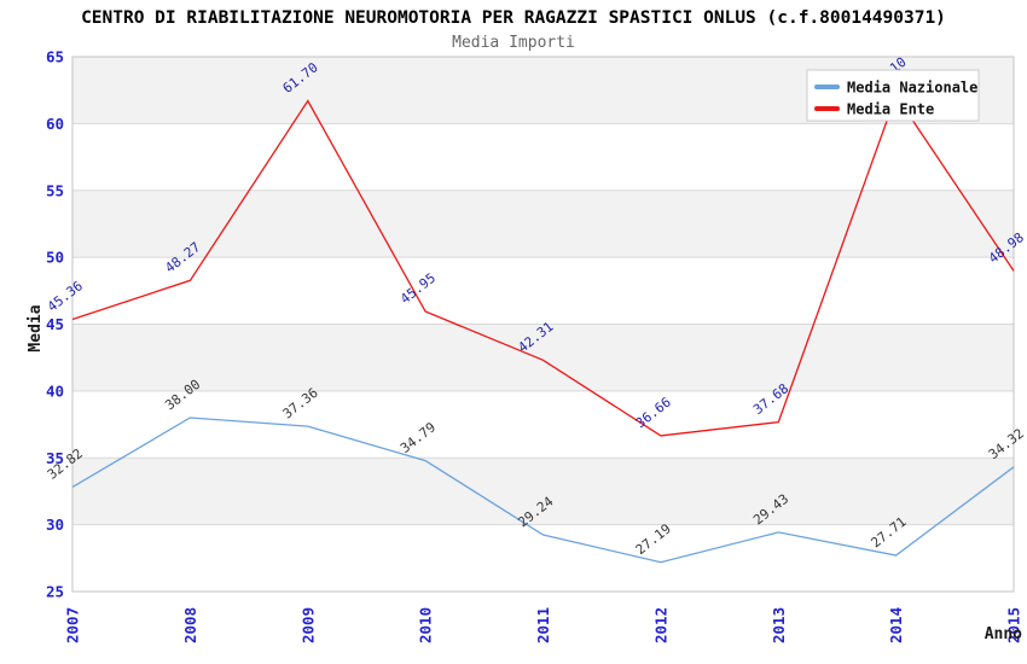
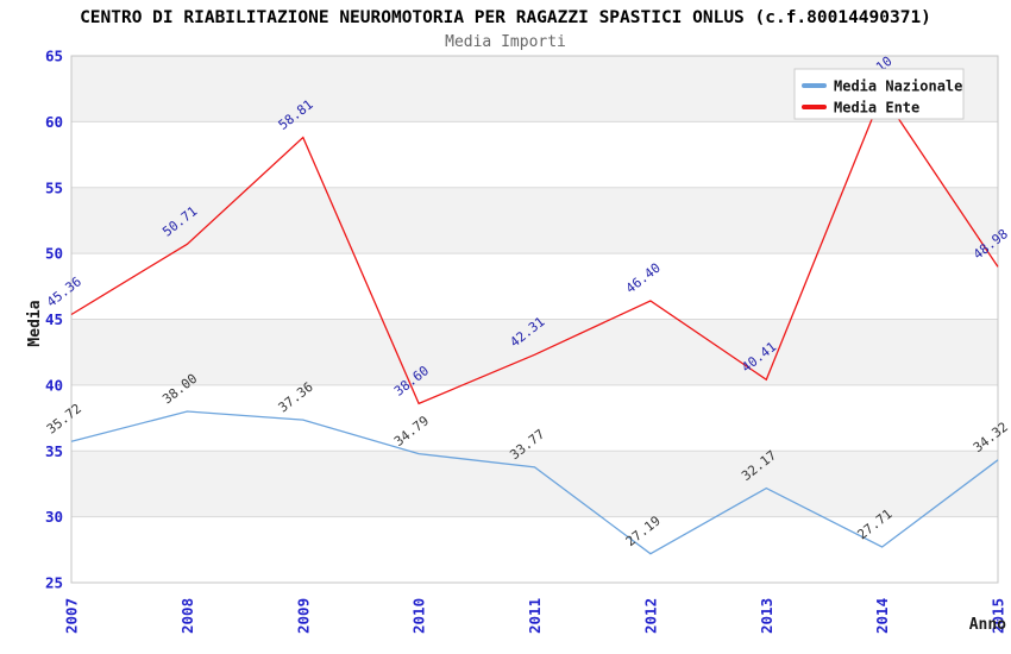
Media Nazionale/2007: 32.82 -> 35.72
Media Ente/2008: 48.27 -> 50.71
Media Ente/2009: 61.70 -> 58.81
Media Ente/2010: 45.95 -> 38.60
Media Nazionale/2011: 29.24 -> 33.77
Media Ente/2012: 36.66 -> 46.40
Media Nazionale/2013: 29.43 -> 32.17
Media Ente/2013: 37.68 -> 40.41
